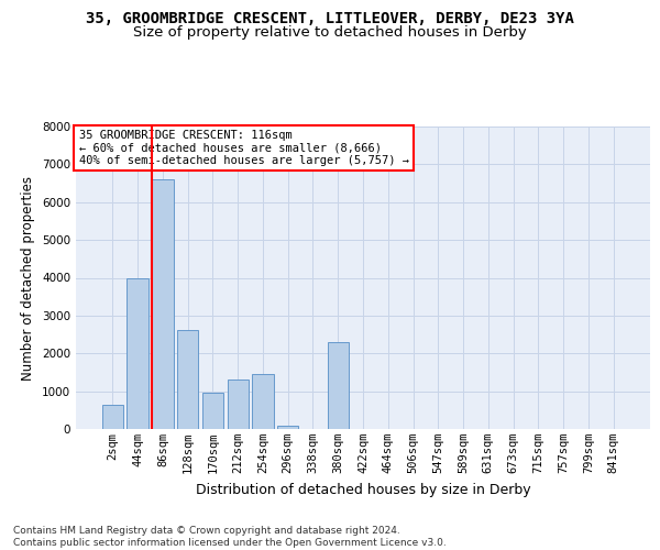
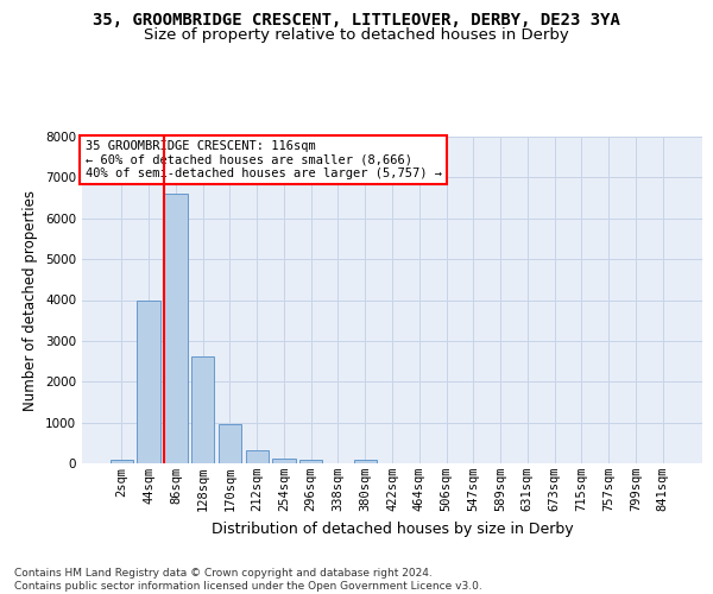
2sqm: 650 -> 80
212sqm: 1300 -> 310
254sqm: 1450 -> 130
380sqm: 2300 -> 100
